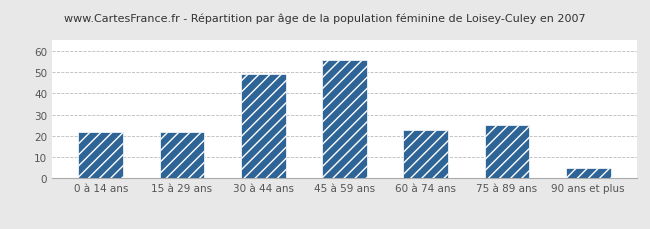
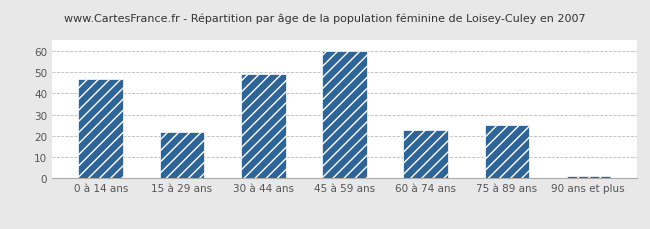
0 à 14 ans: 22 -> 47
45 à 59 ans: 56 -> 60
90 ans et plus: 5 -> 1
